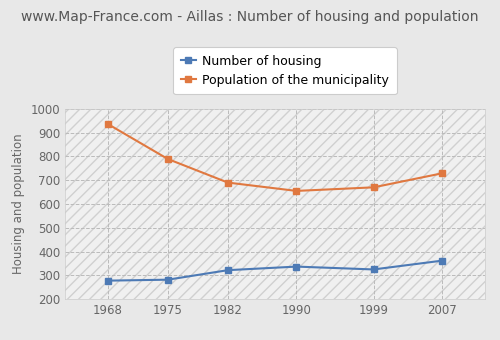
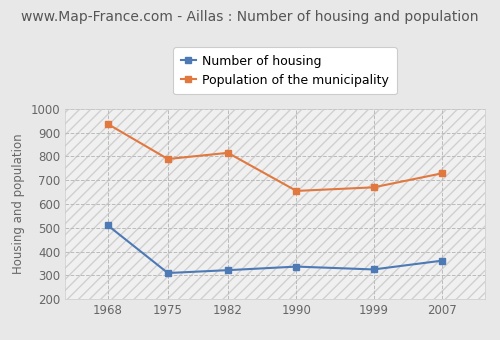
Number of housing/1968: 278 -> 510
Number of housing/1975: 282 -> 310
Population of the municipality/1982: 690 -> 815
